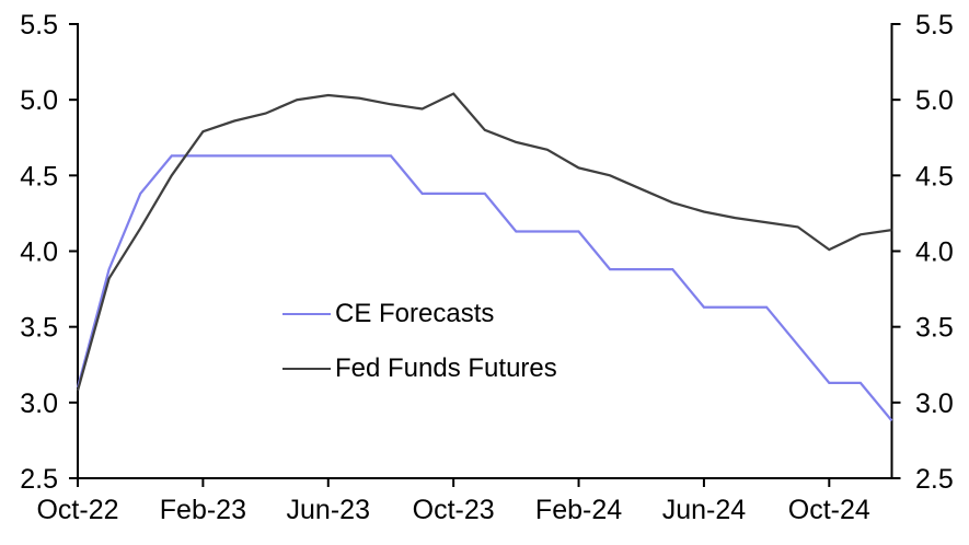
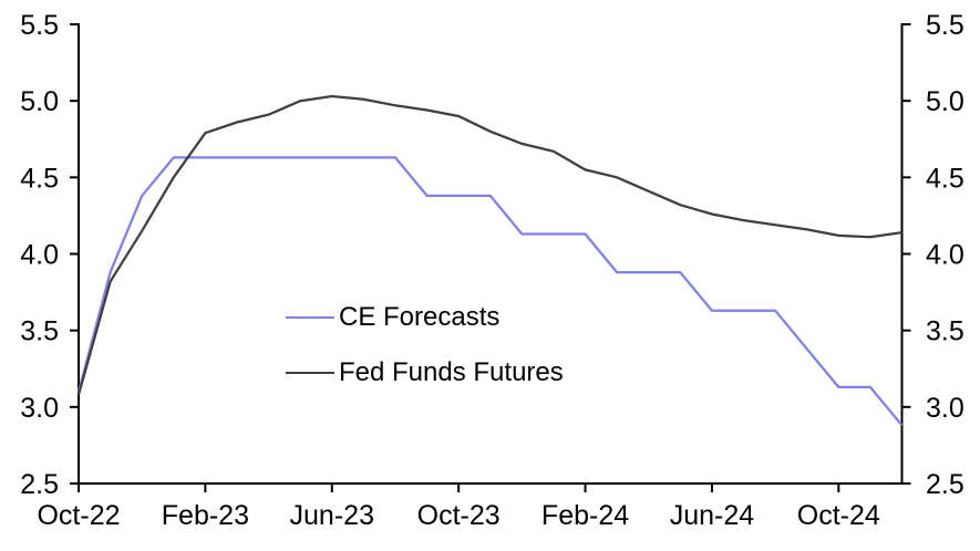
Fed Funds Futures/Oct-23: 5.04 -> 4.90
Fed Funds Futures/Oct-24: 4.01 -> 4.12
